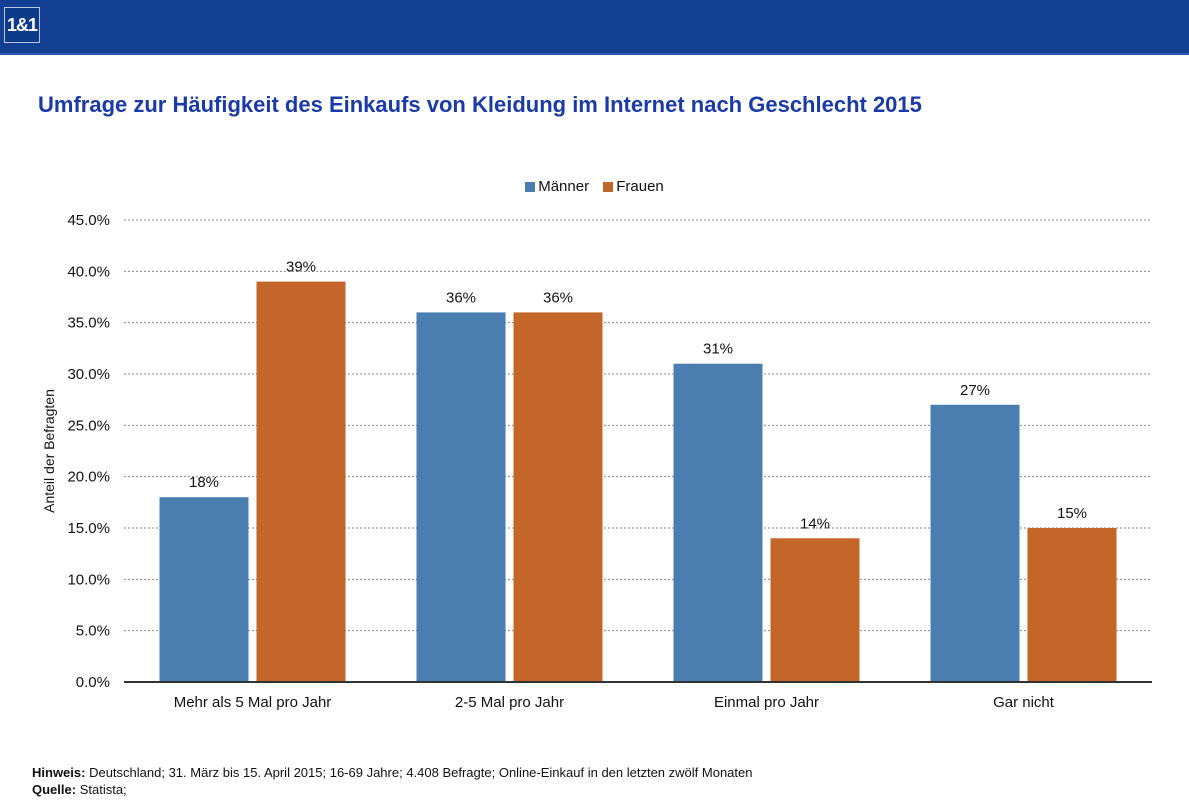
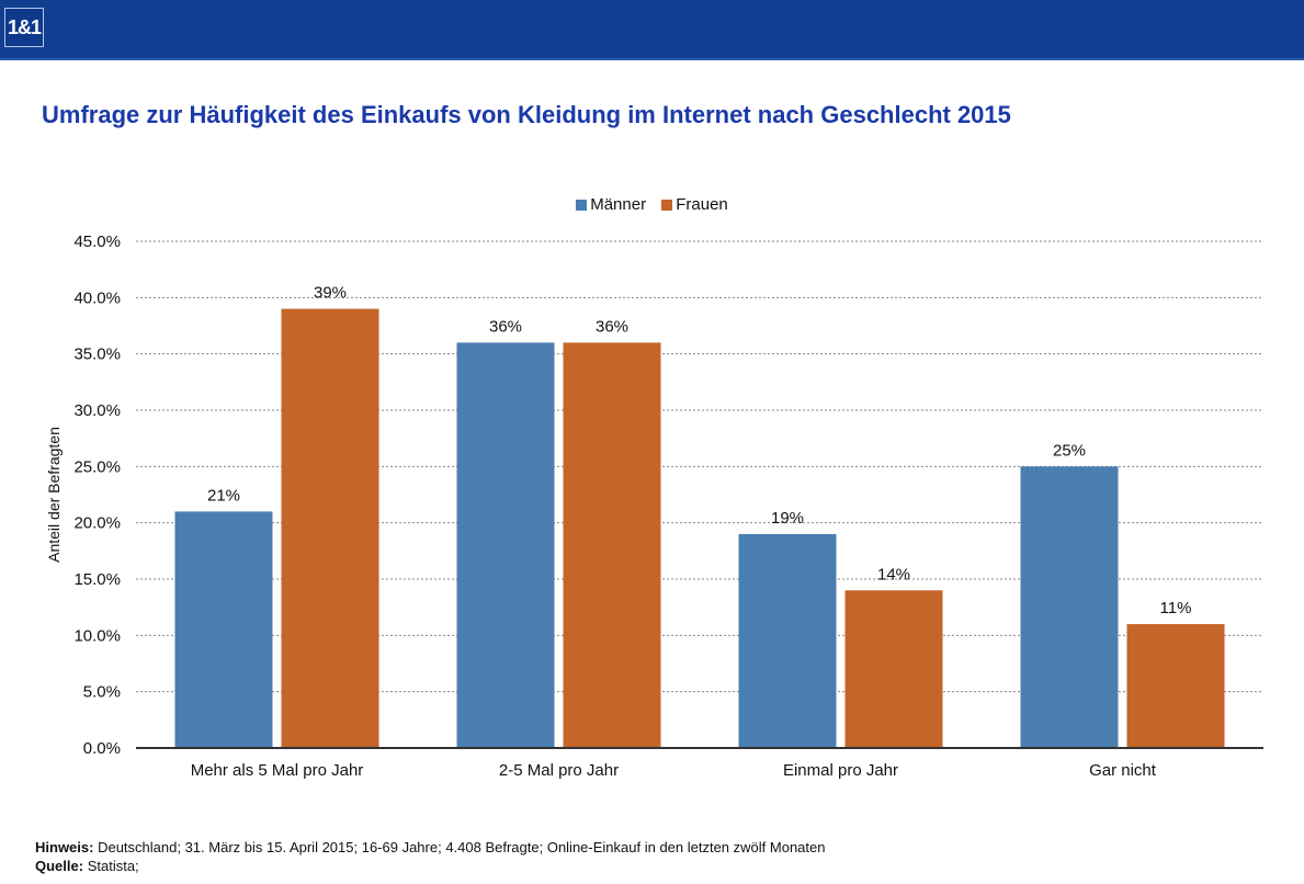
Männer/Mehr als 5 Mal pro Jahr: 18% -> 21%
Männer/Einmal pro Jahr: 31% -> 19%
Männer/Gar nicht: 27% -> 25%
Frauen/Gar nicht: 15% -> 11%
